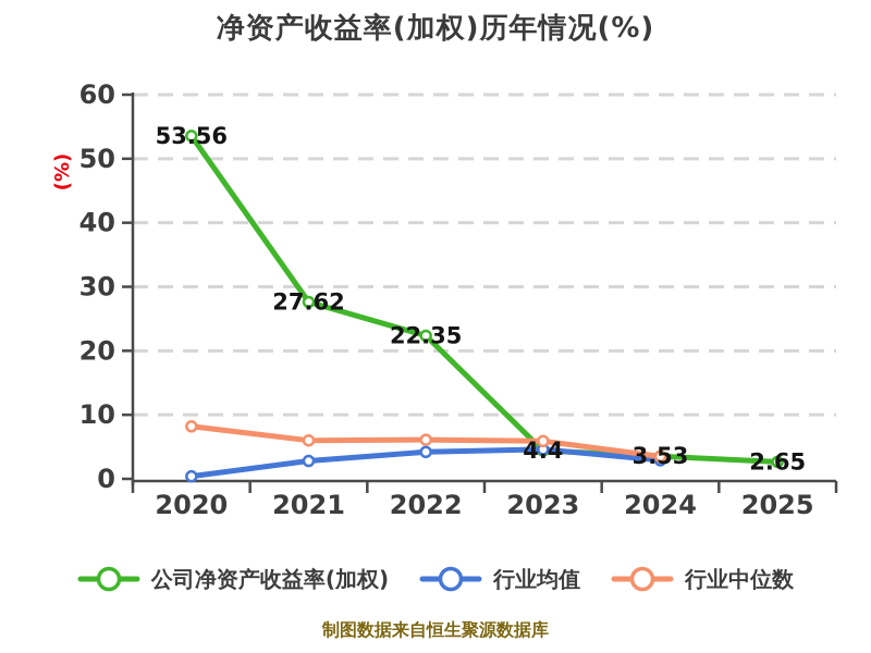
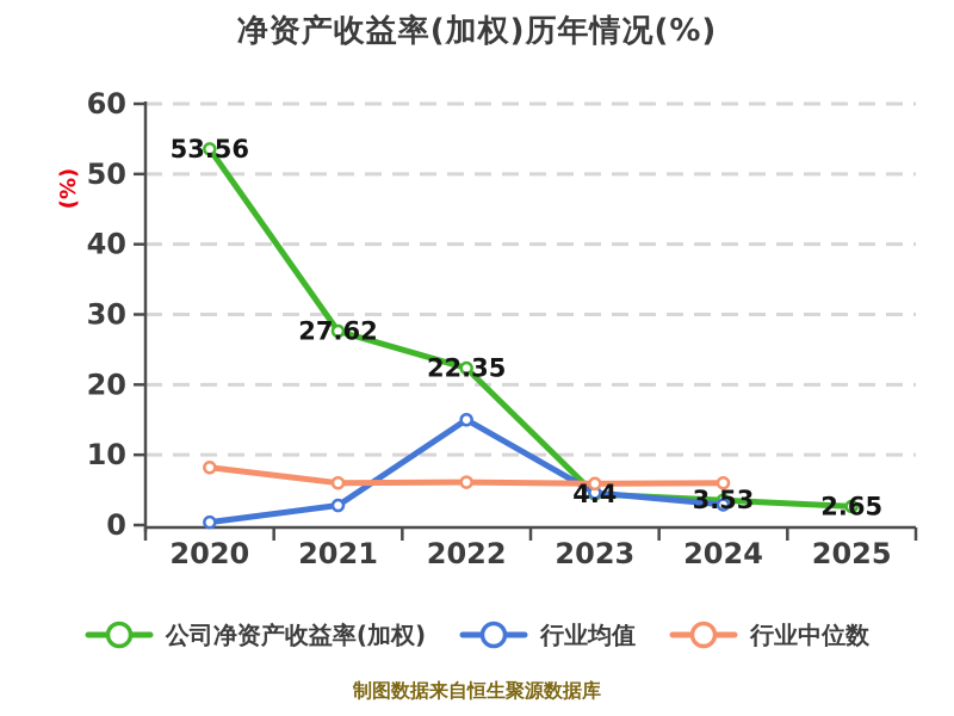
行业均值/2022: 4 -> 15
行业中位数/2024: 4 -> 6
